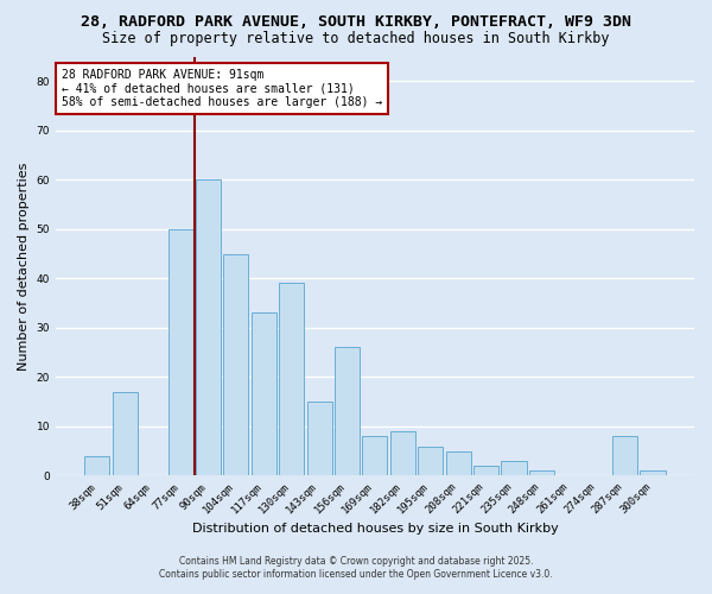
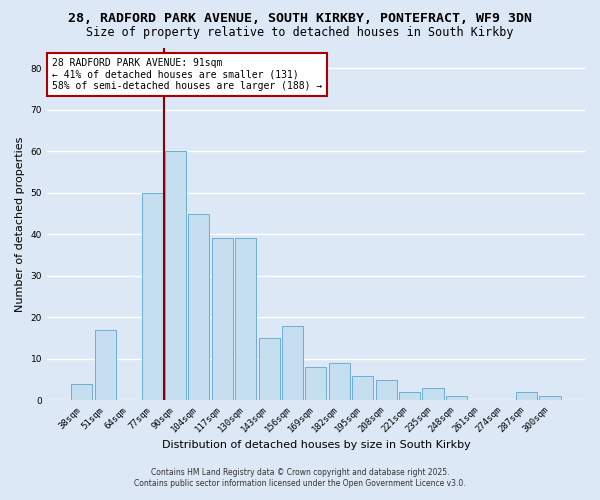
117sqm: 33 -> 39
156sqm: 26 -> 18
287sqm: 8 -> 2
